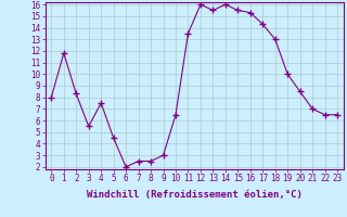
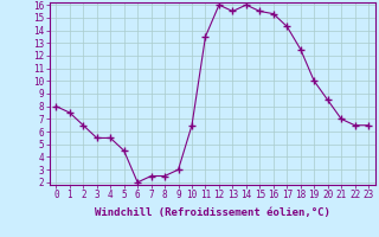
1: 11.8 -> 7.5
2: 8.3 -> 6.5
4: 7.5 -> 5.5
18: 13.0 -> 12.5
